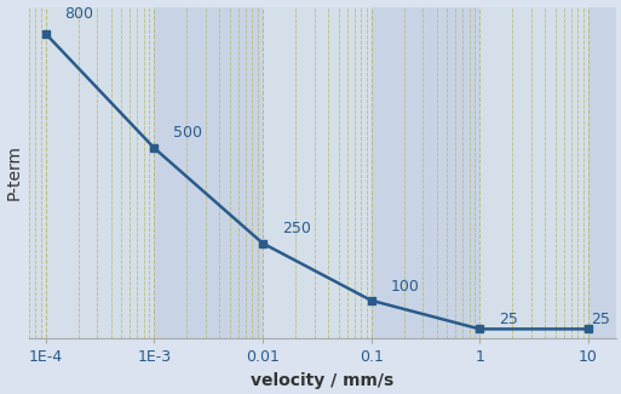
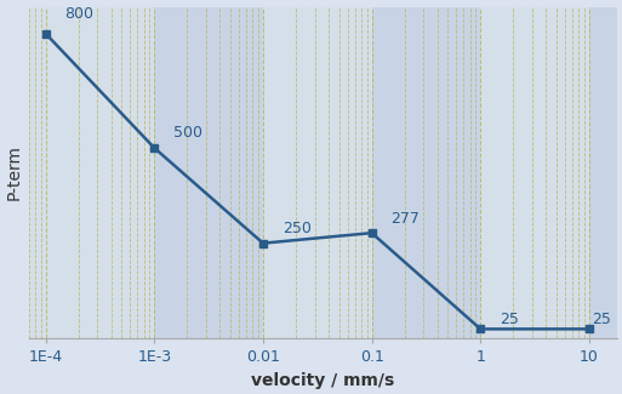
0.1: 100 -> 277
